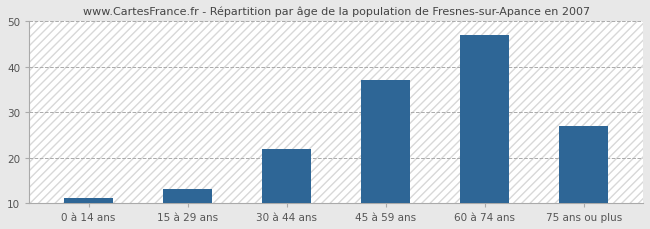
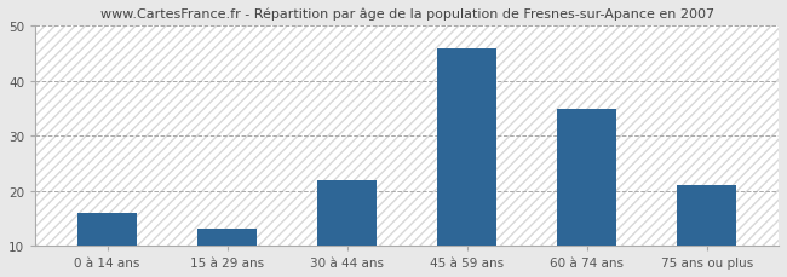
0 à 14 ans: 11 -> 16
45 à 59 ans: 37 -> 46
60 à 74 ans: 47 -> 35
75 ans ou plus: 27 -> 21
